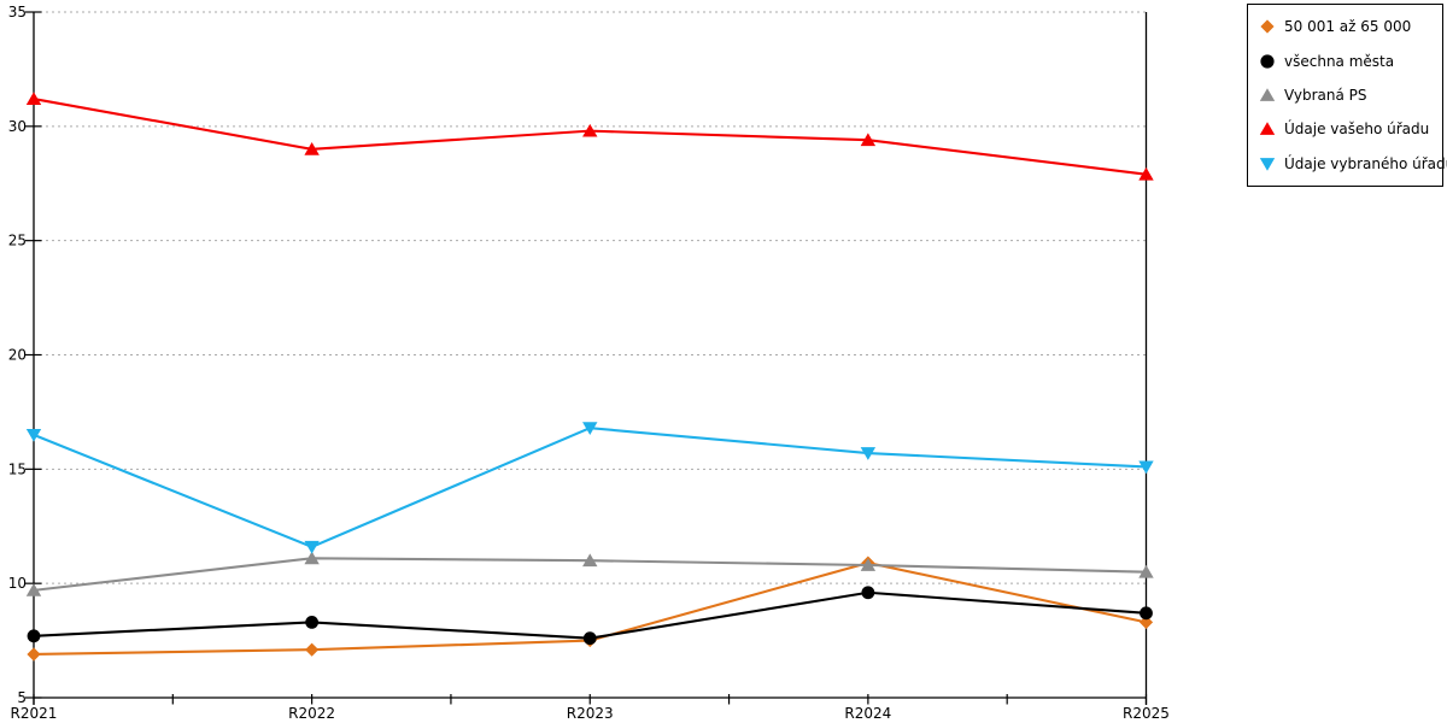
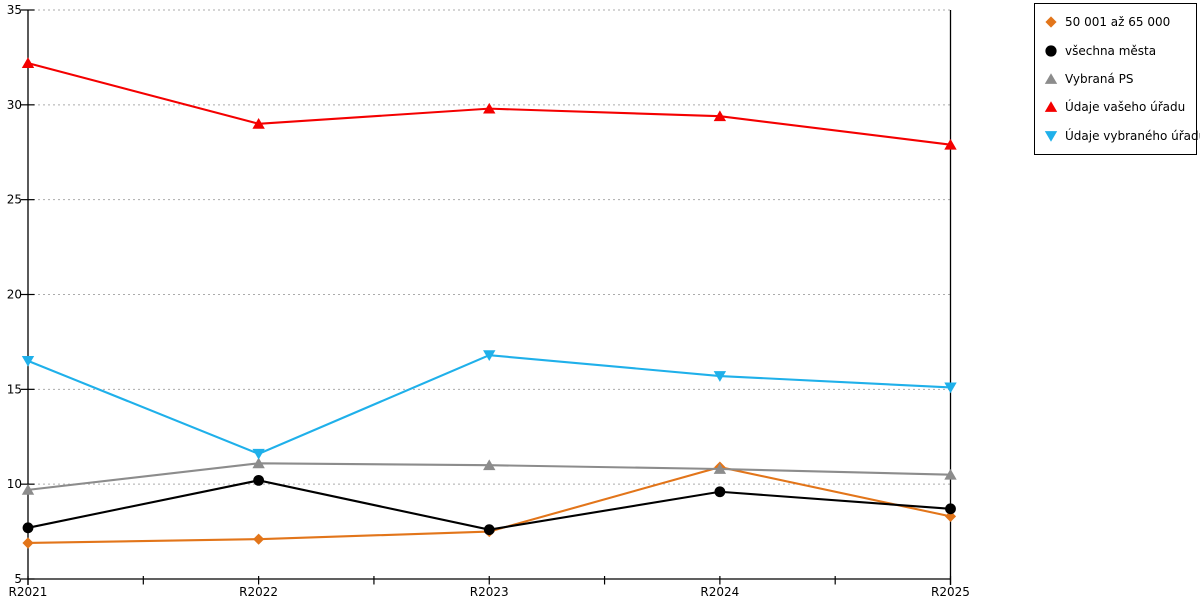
Údaje vašeho úřadu/R2021: 31.2 -> 32.2
všechna města/R2022: 8.3 -> 10.2
